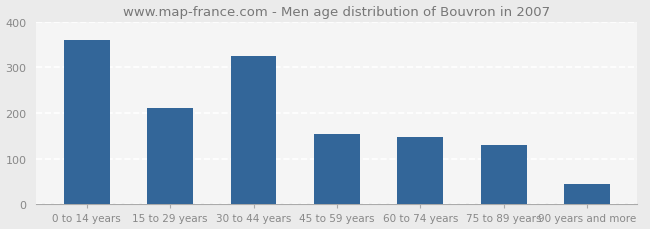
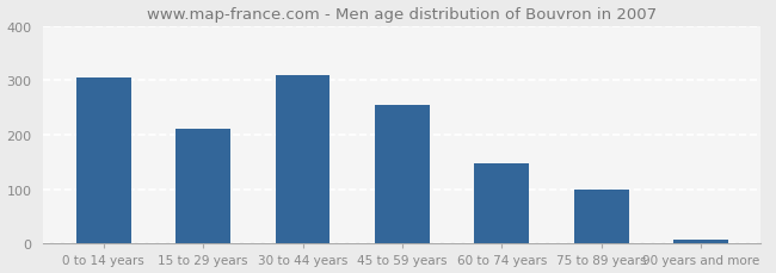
0 to 14 years: 360 -> 305
30 to 44 years: 325 -> 310
45 to 59 years: 155 -> 255
75 to 89 years: 130 -> 100
90 years and more: 45 -> 8
